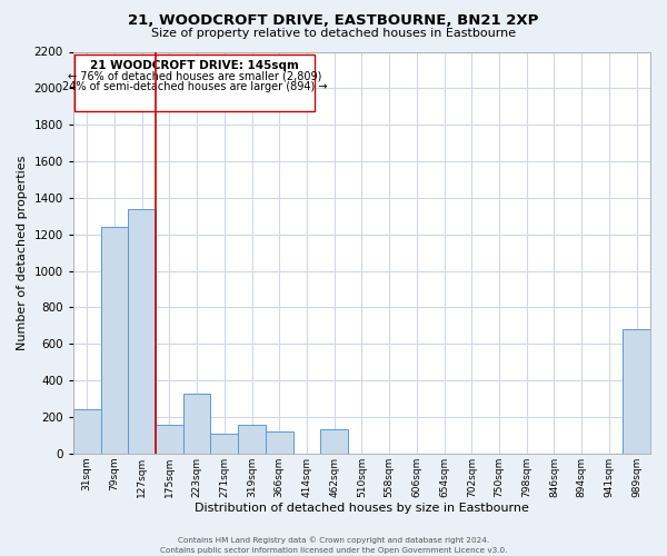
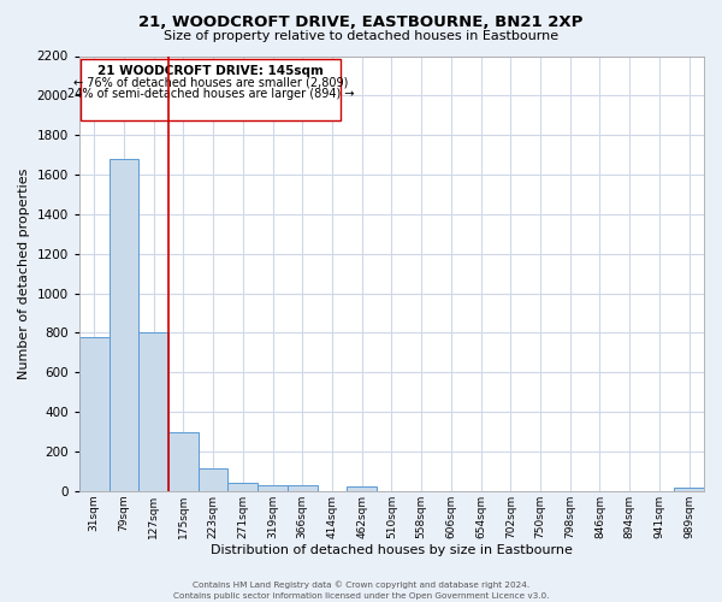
31sqm: 240 -> 780
79sqm: 1240 -> 1680
127sqm: 1340 -> 800
175sqm: 160 -> 300
223sqm: 330 -> 120
271sqm: 110 -> 40
319sqm: 160 -> 30
366sqm: 120 -> 30
462sqm: 130 -> 20
989sqm: 680 -> 20
